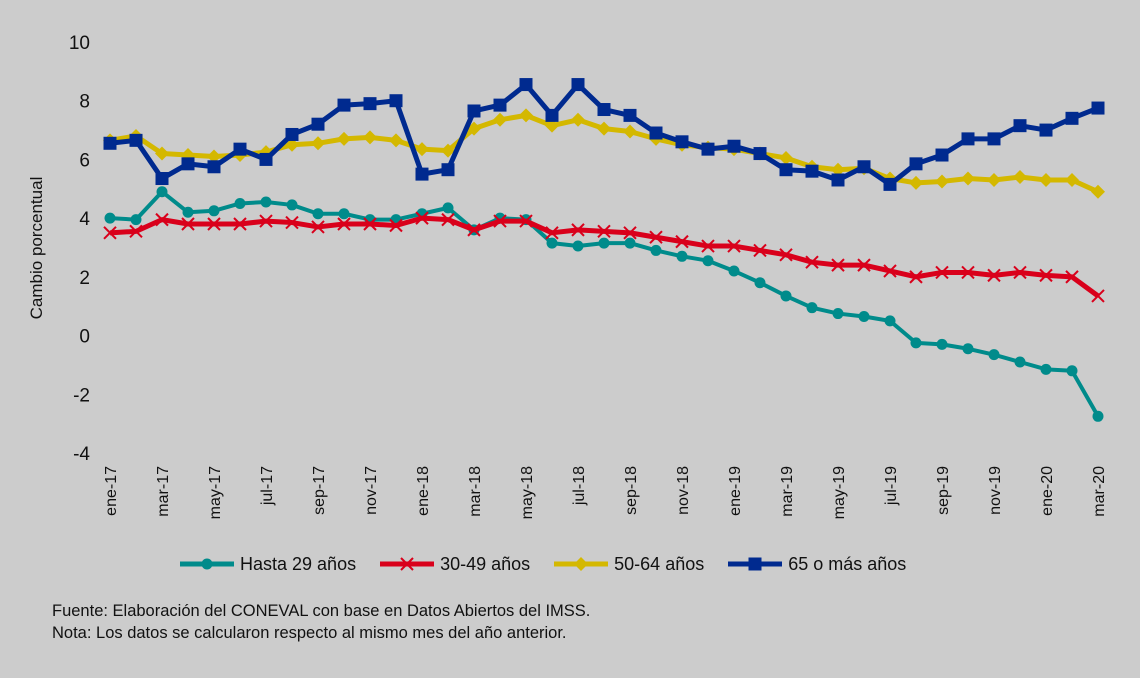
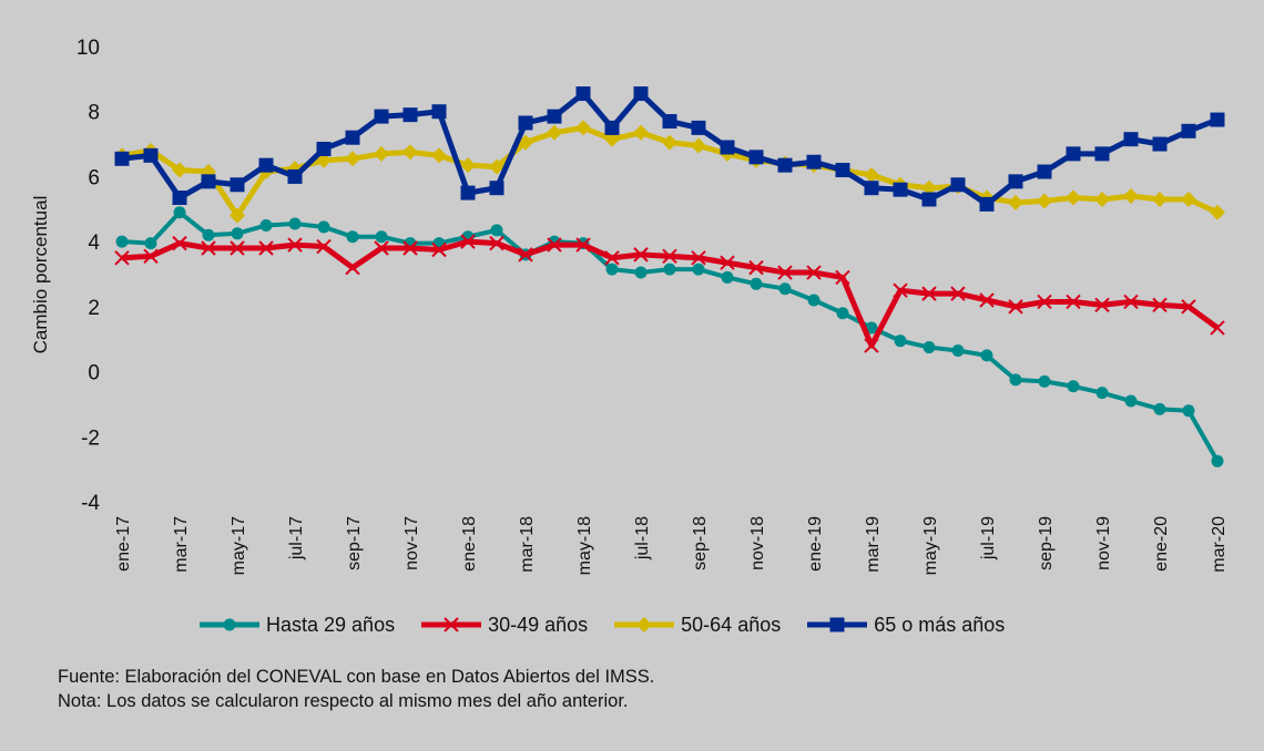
50-64 años/may-17: 6.1 -> 4.8
30-49 años/sep-17: 3.7 -> 3.2
30-49 años/mar-19: 2.8 -> 0.8
